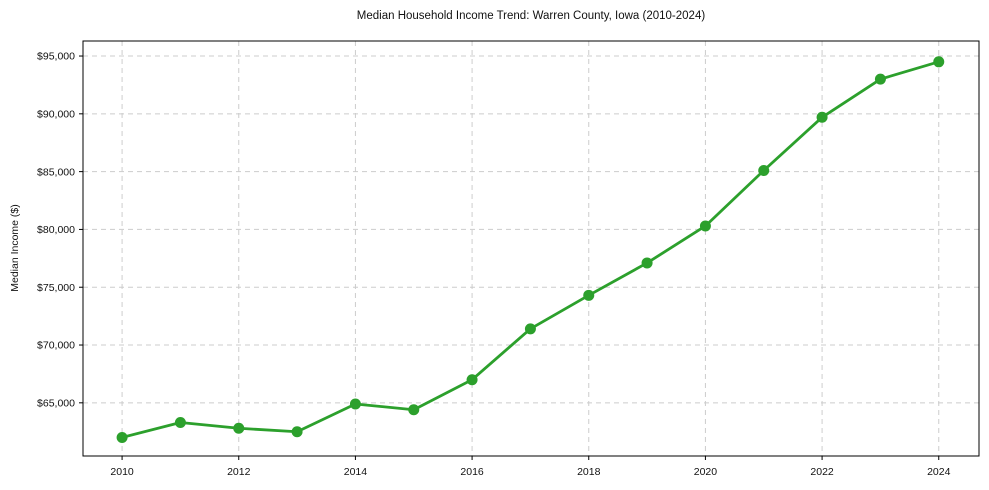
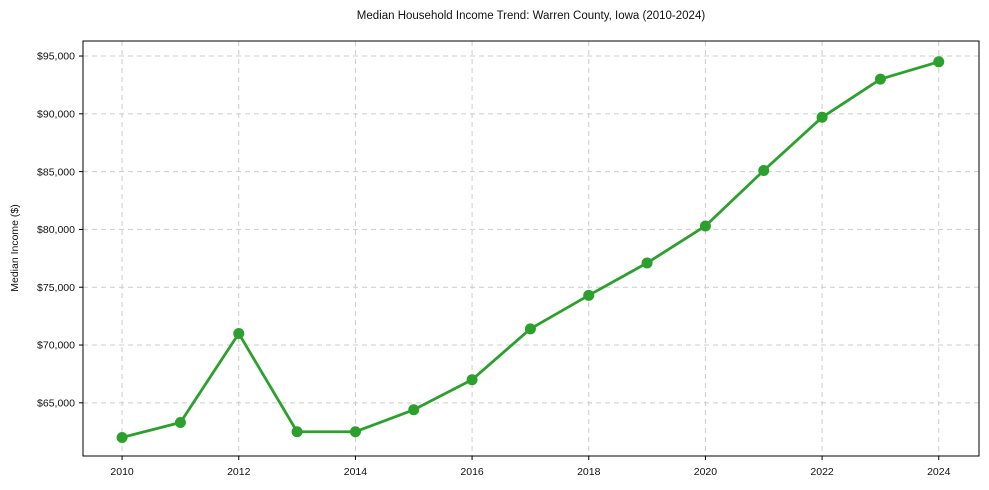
2012: $62800 -> $71000
2014: $64900 -> $62500
